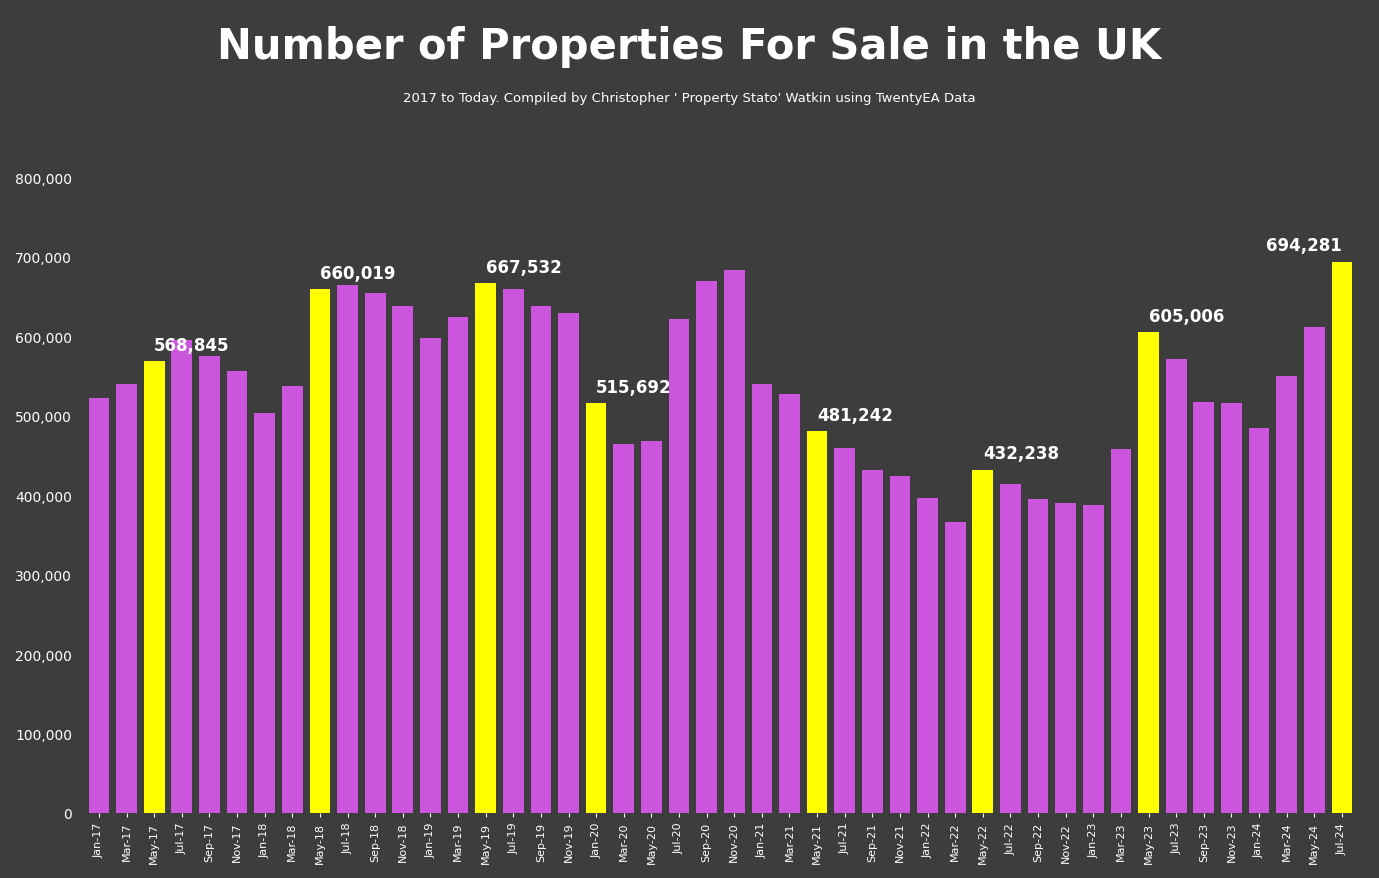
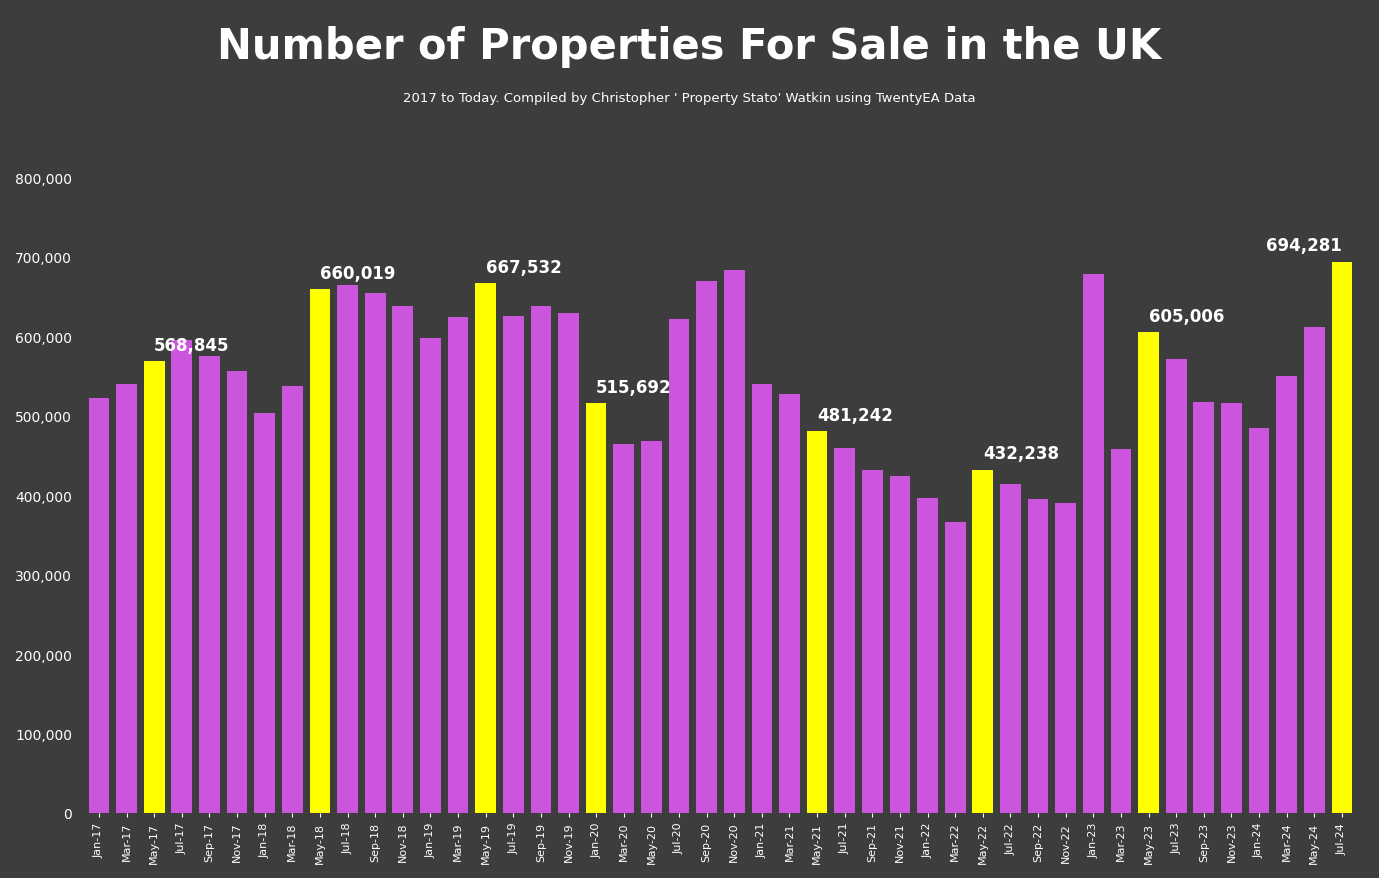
Jul-19: 660,000 -> 626,000
Jan-23: 388,000 -> 678,000
